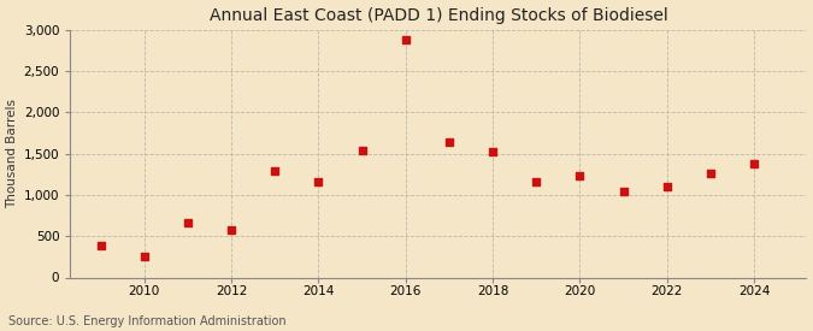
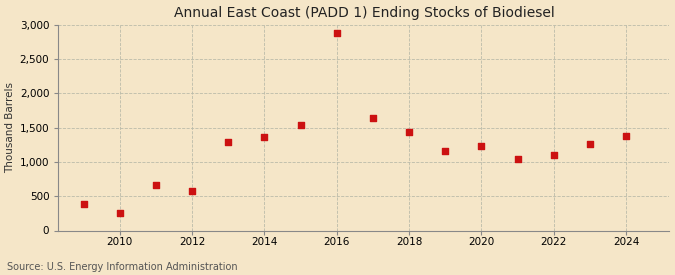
2014: 1,160 -> 1,360
2018: 1,520 -> 1,430
